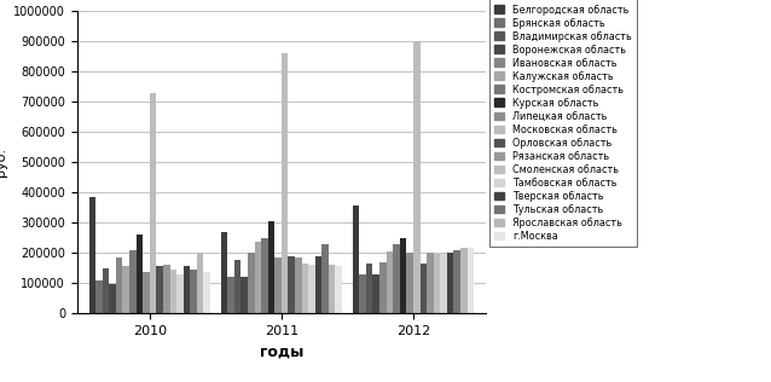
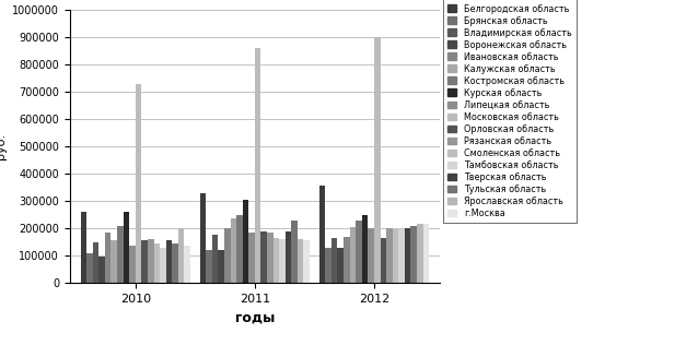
Белгородская область/2010: 385000 -> 260000
Белгородская область/2011: 270000 -> 330000
